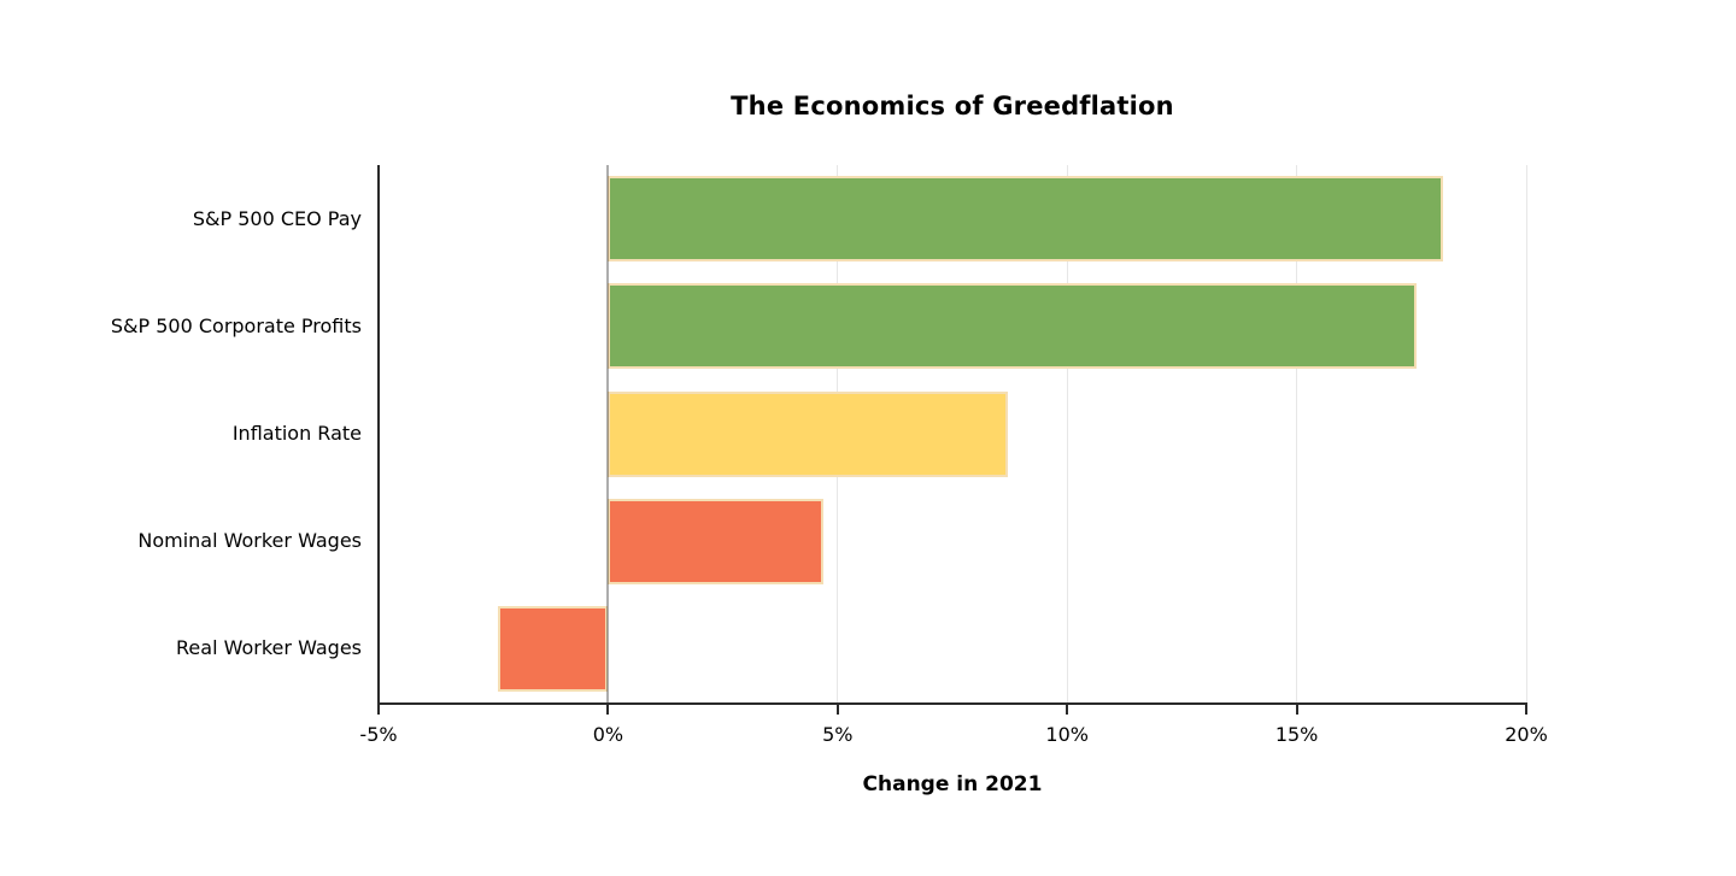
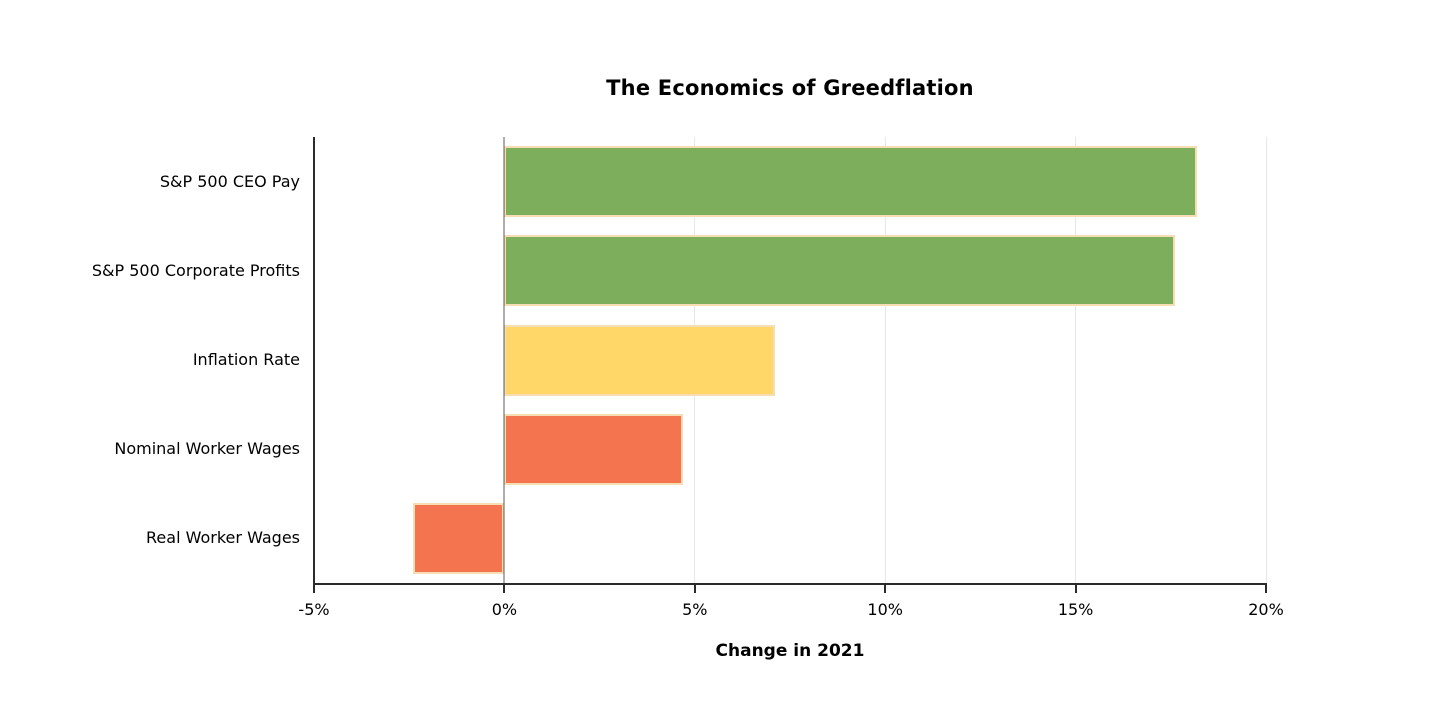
Inflation Rate: 8.7% -> 7.1%
